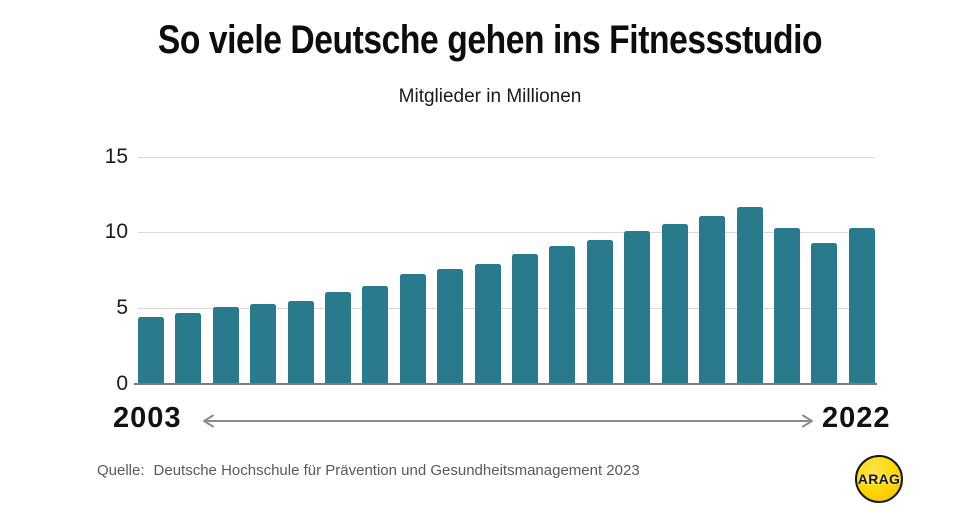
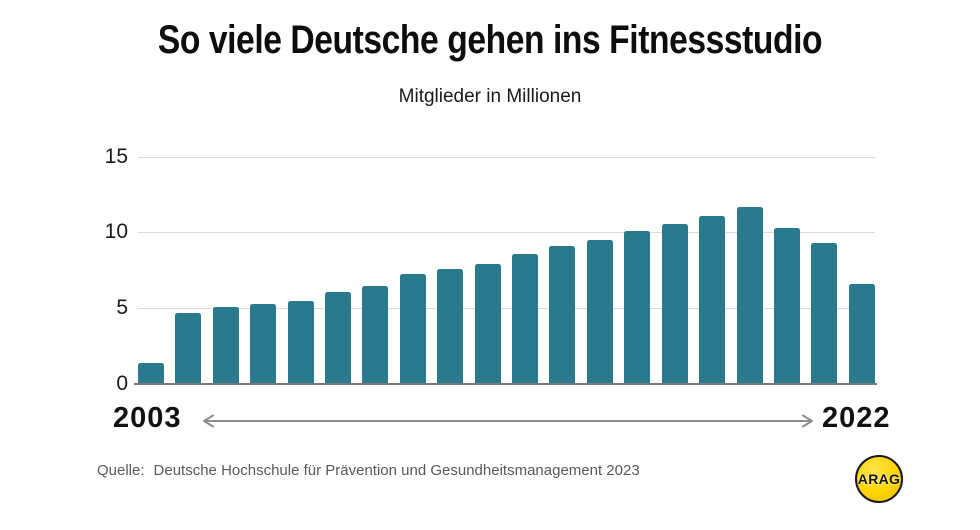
2003: 4.4 -> 1.4
2022: 10.3 -> 6.6
